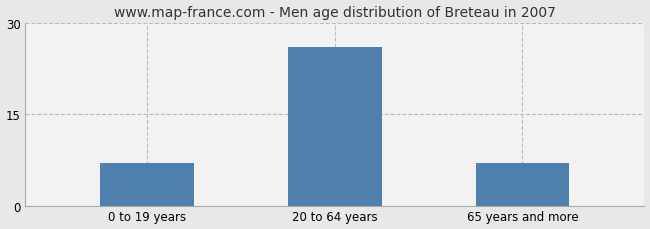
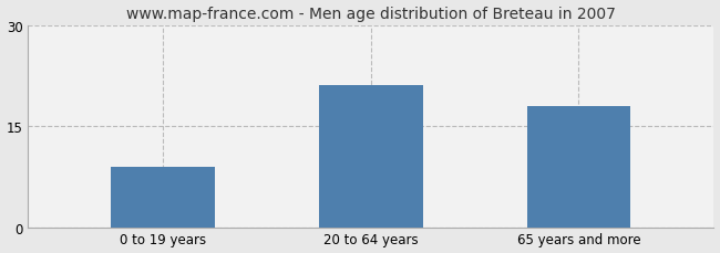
0 to 19 years: 7 -> 9
20 to 64 years: 26 -> 21
65 years and more: 7 -> 18
